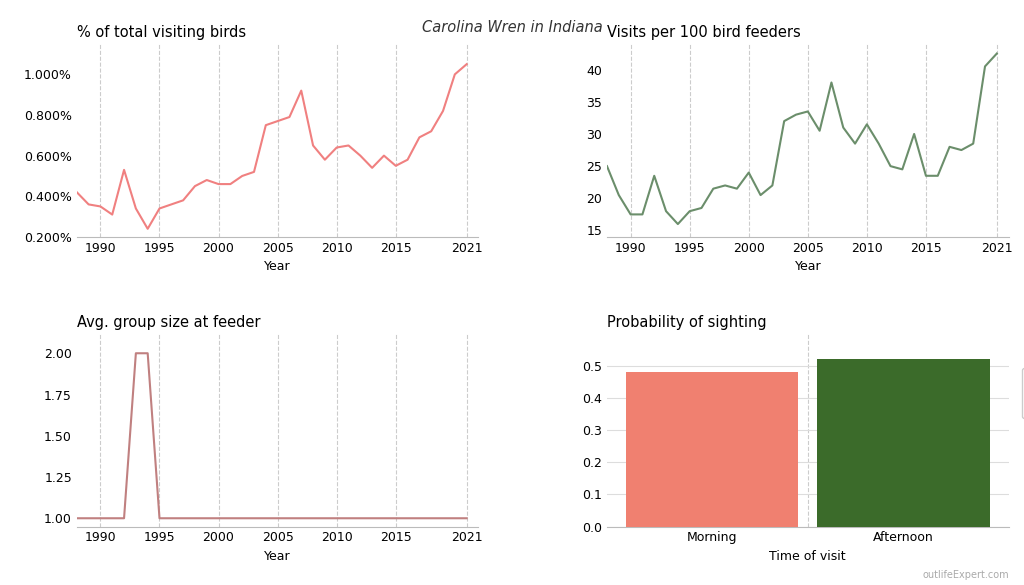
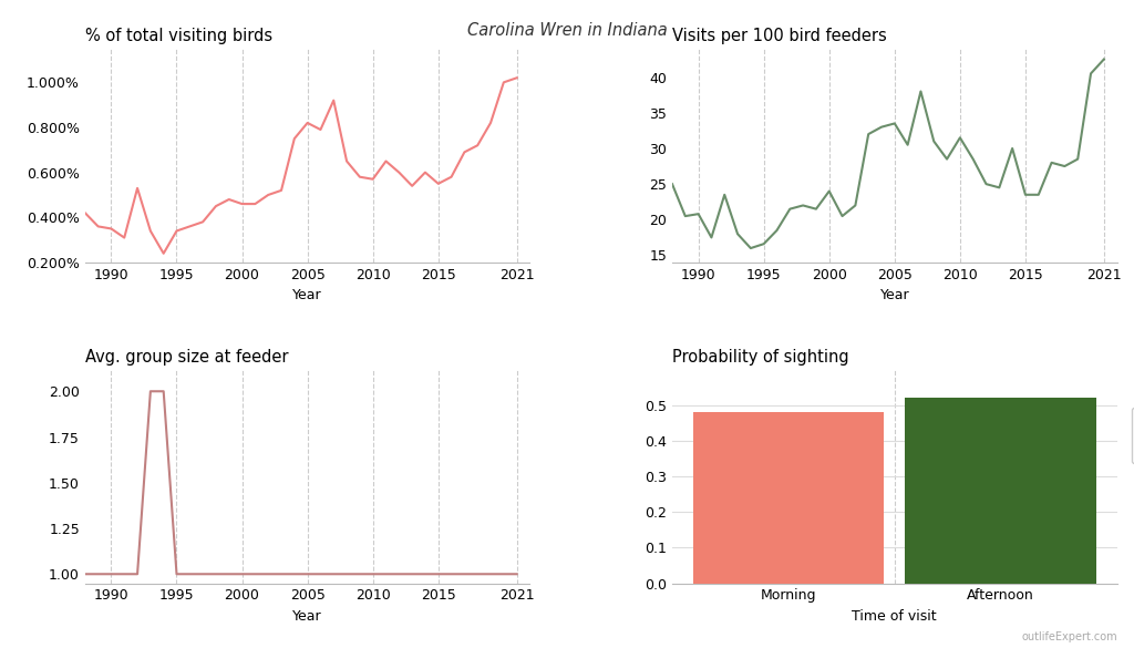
% of total visiting birds/2005: 0.77% -> 0.82%
% of total visiting birds/2010: 0.64% -> 0.57%
% of total visiting birds/2021: 1.05% -> 1.02%
Visits per 100 bird feeders/1990: 17.5 -> 20.8
Visits per 100 bird feeders/1995: 18.0 -> 16.6
